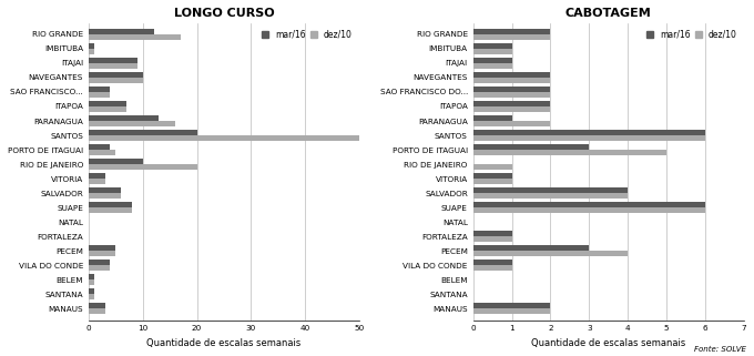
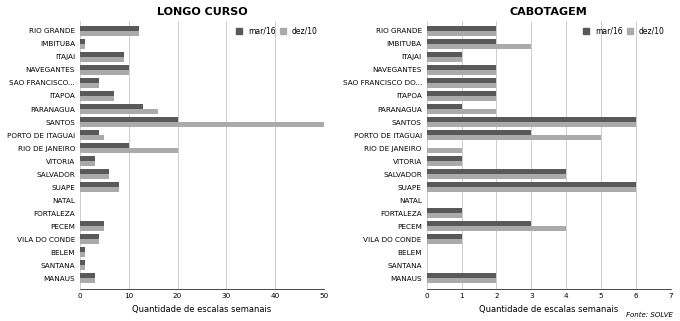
LONGO CURSO/dez/10/RIO GRANDE: 17 -> 12
CABOTAGEM/mar/16/IMBITUBA: 1 -> 2
CABOTAGEM/dez/10/IMBITUBA: 1 -> 3
